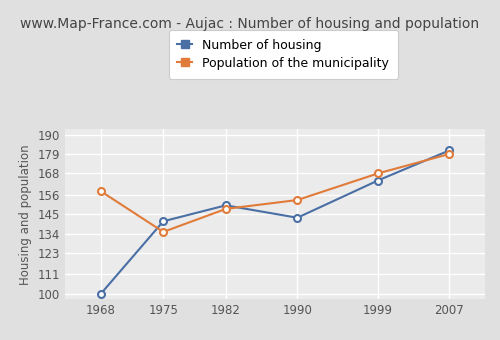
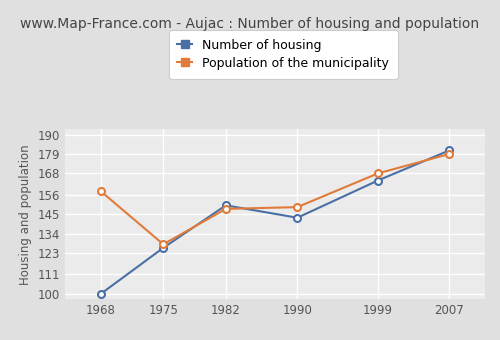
Number of housing/1975: 141 -> 126
Population of the municipality/1975: 135 -> 128
Population of the municipality/1990: 153 -> 149
